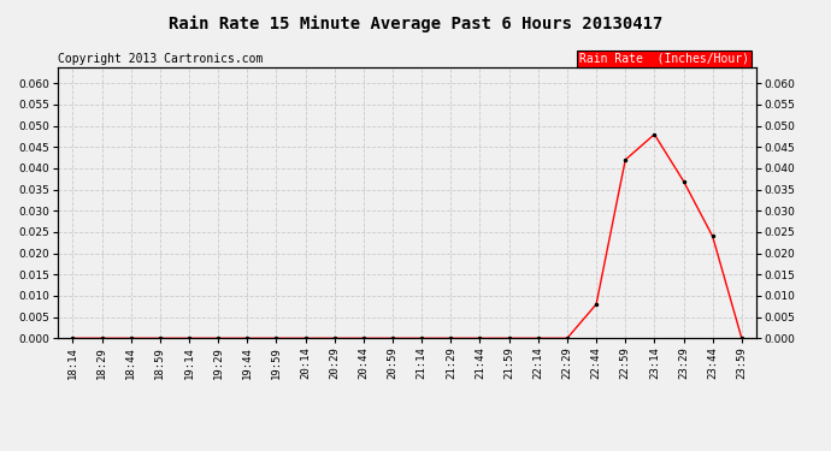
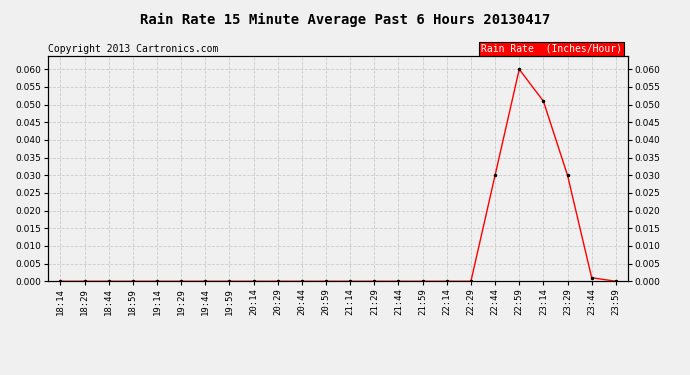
22:44: 0.008 -> 0.030
22:59: 0.042 -> 0.060
23:14: 0.048 -> 0.051
23:29: 0.037 -> 0.030
23:44: 0.024 -> 0.001
